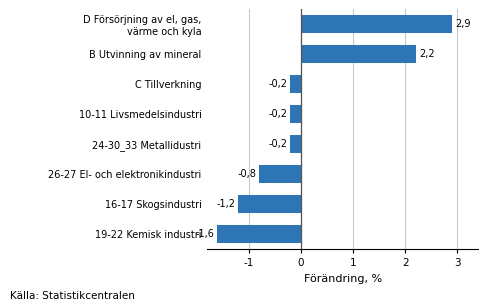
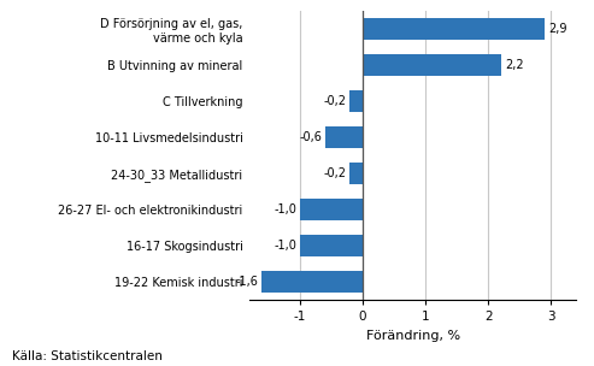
10-11 Livsmedelsindustri: -0,2 -> -0,6
26-27 El- och elektronikindustri: -0,8 -> -1,0
16-17 Skogsindustri: -1,2 -> -1,0
